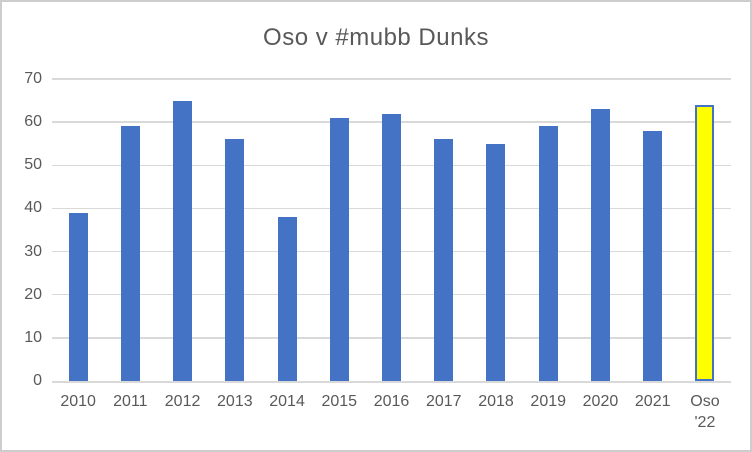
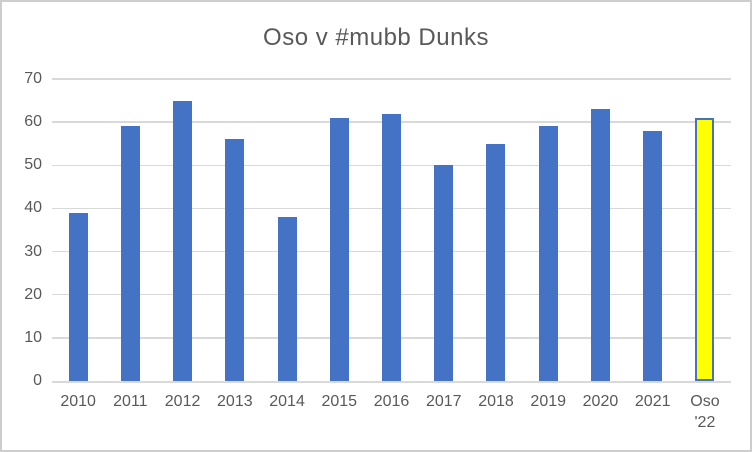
2017: 56 -> 50
Oso '22: 64 -> 61
